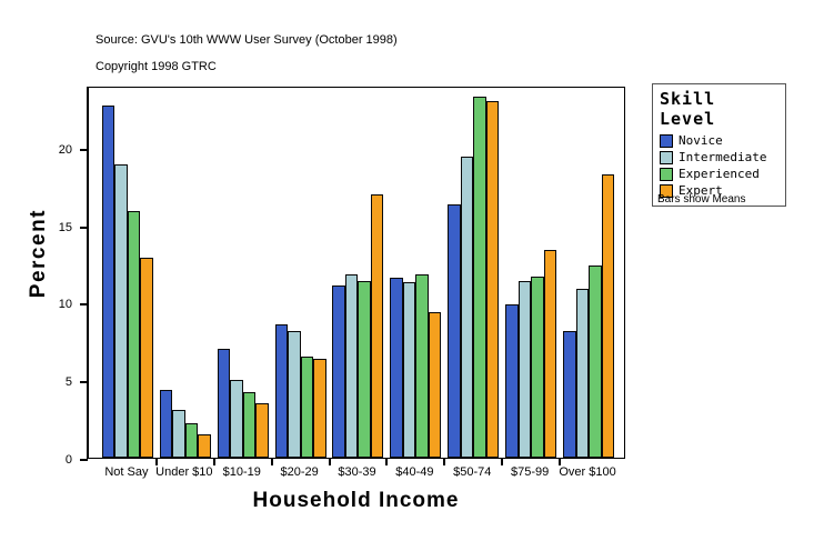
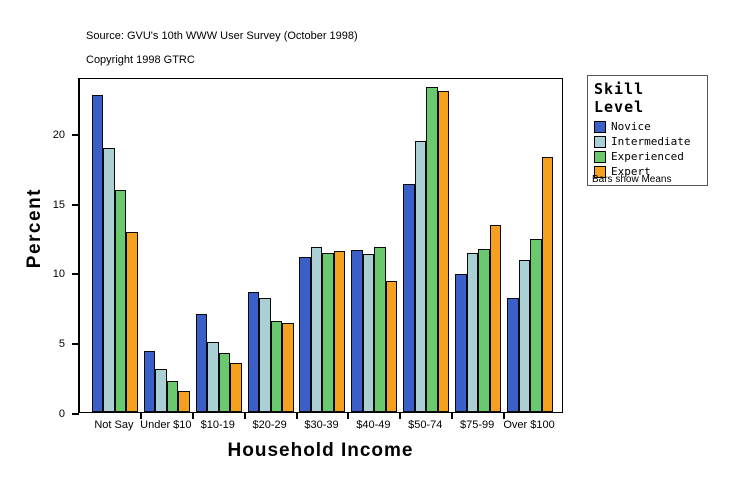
Expert/$30-39: 17.0 -> 11.5
